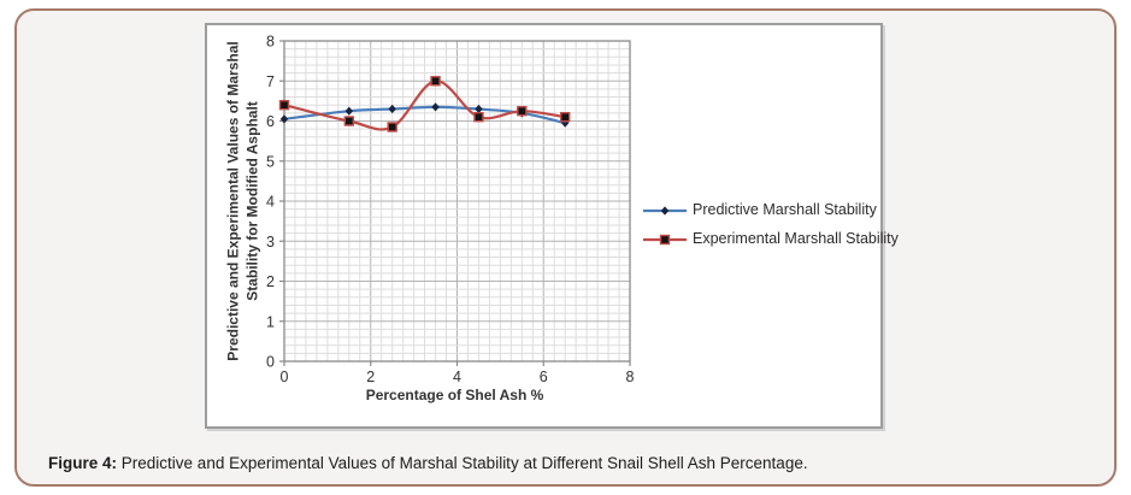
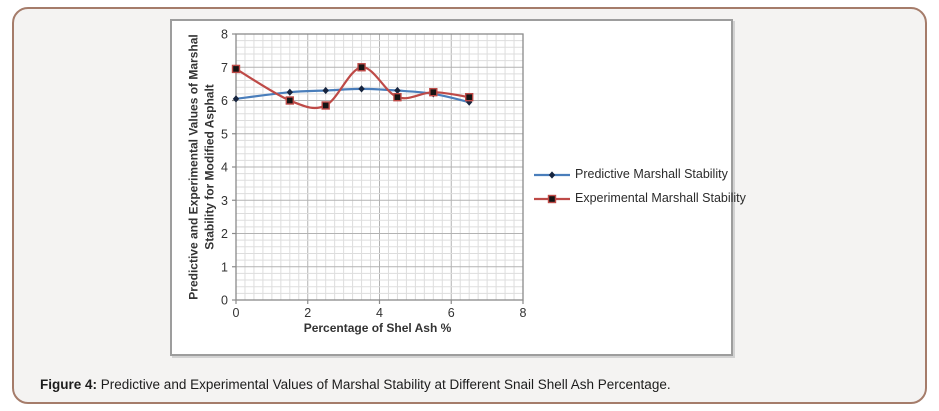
Experimental Marshall Stability/0: 6.4 -> 7.0
